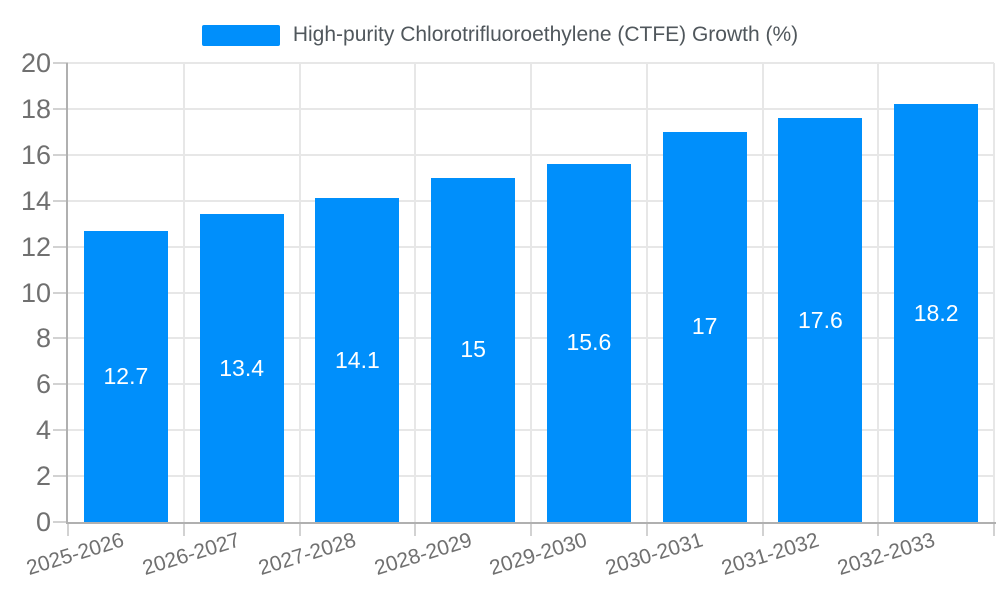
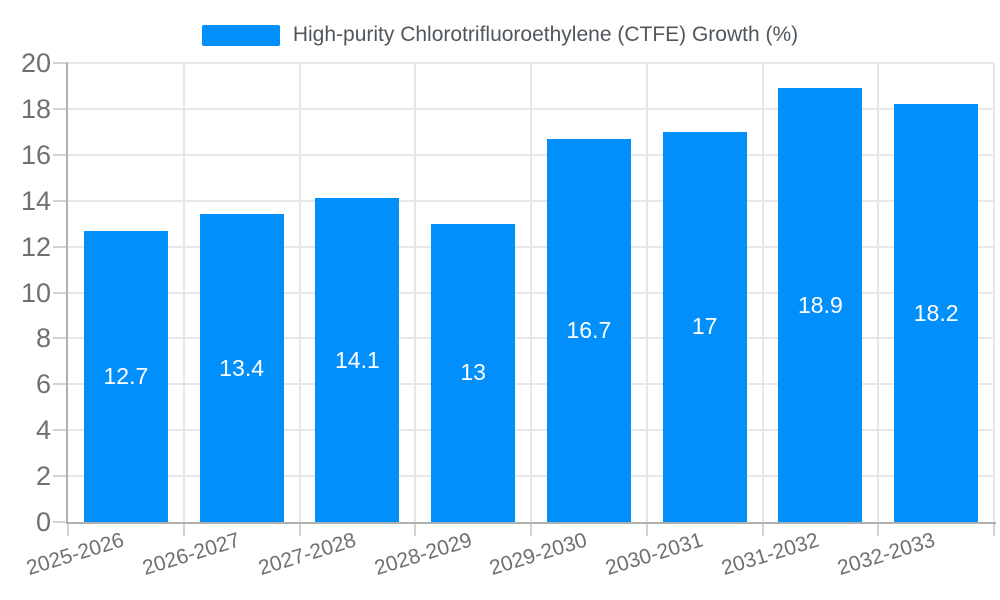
2028-2029: 15 -> 13
2029-2030: 15.6 -> 16.7
2031-2032: 17.6 -> 18.9
